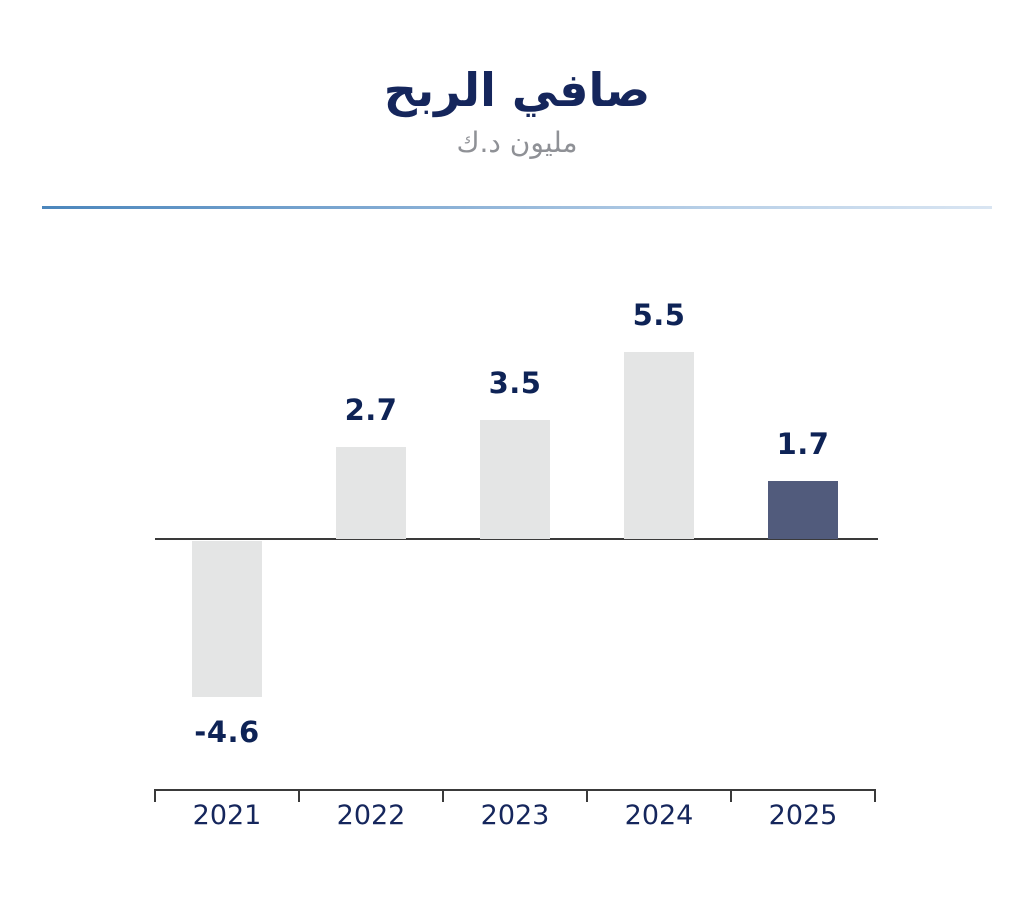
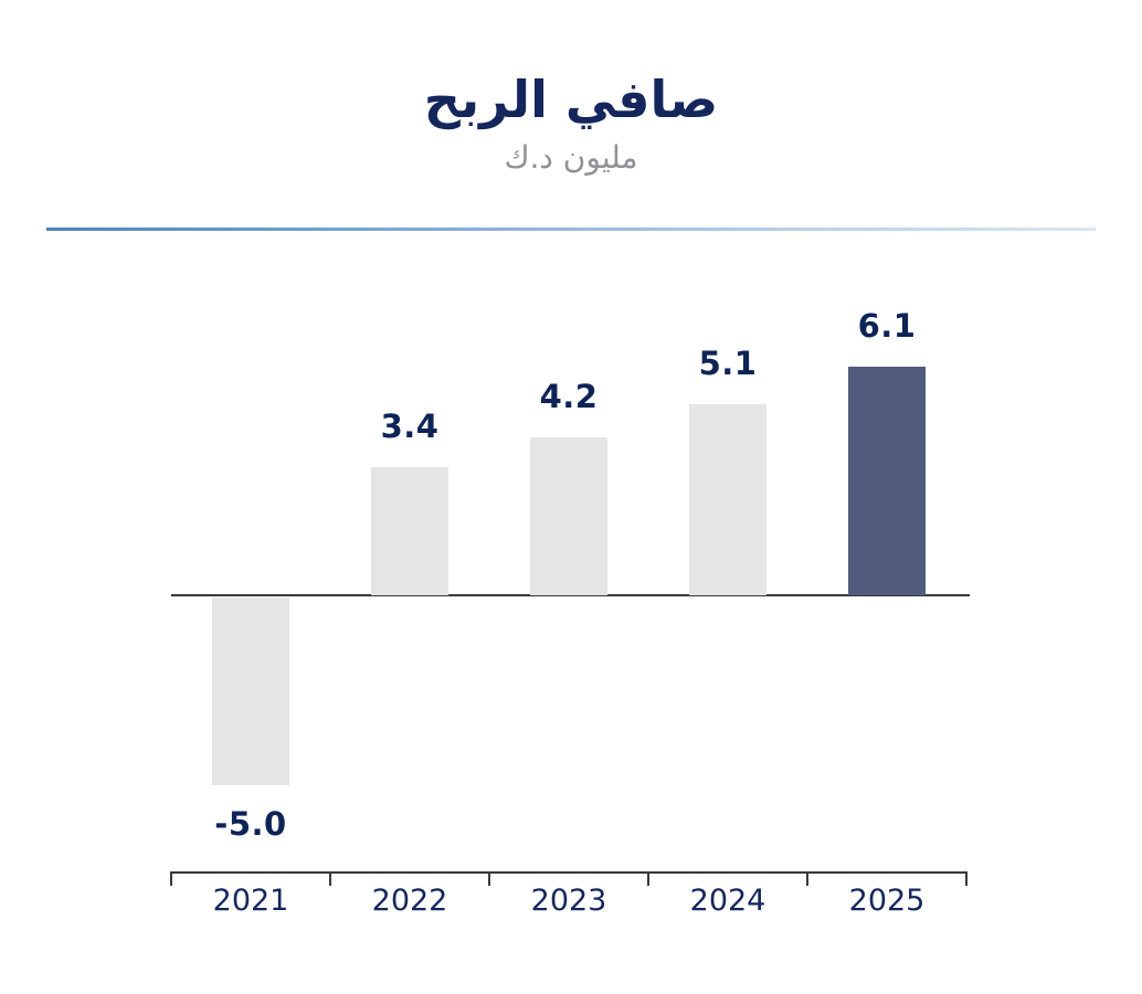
2021: -4.6 -> -5.0
2022: 2.7 -> 3.4
2023: 3.5 -> 4.2
2024: 5.5 -> 5.1
2025: 1.7 -> 6.1
